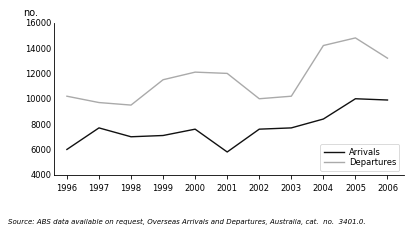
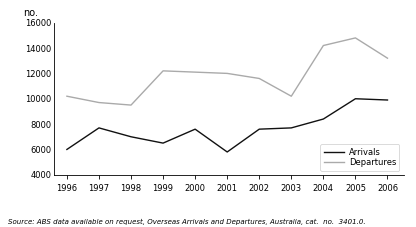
Arrivals/1999: 7100 -> 6500
Departures/1999: 11500 -> 12200
Departures/2002: 10000 -> 11600
